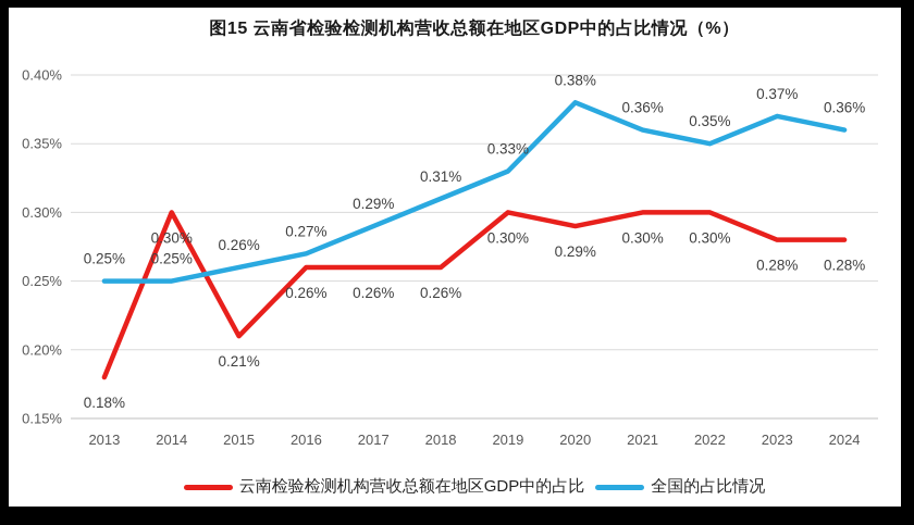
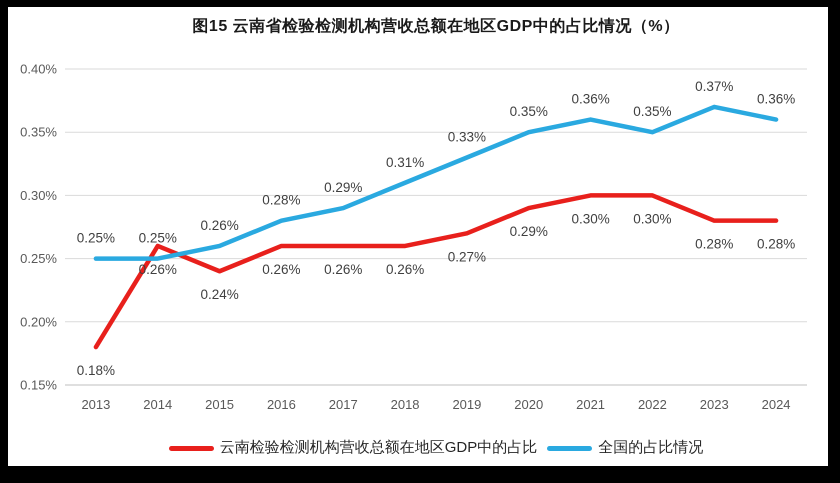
云南检验检测机构营收总额在地区GDP中的占比/2014: 0.30% -> 0.26%
云南检验检测机构营收总额在地区GDP中的占比/2015: 0.21% -> 0.24%
全国的占比情况/2016: 0.27% -> 0.28%
云南检验检测机构营收总额在地区GDP中的占比/2019: 0.30% -> 0.27%
全国的占比情况/2020: 0.38% -> 0.35%
